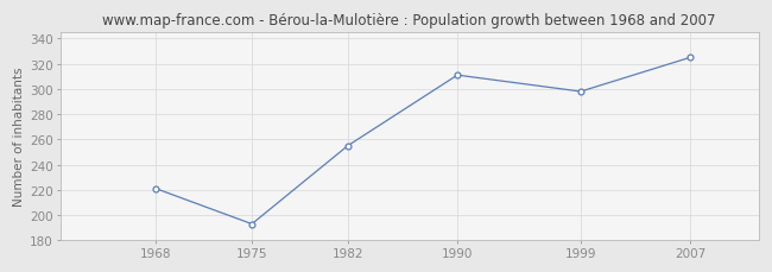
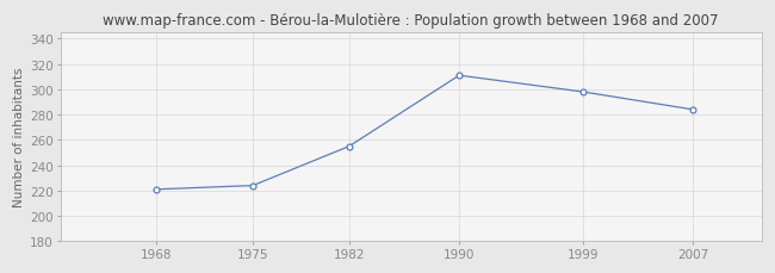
1975: 193 -> 224
2007: 325 -> 284
